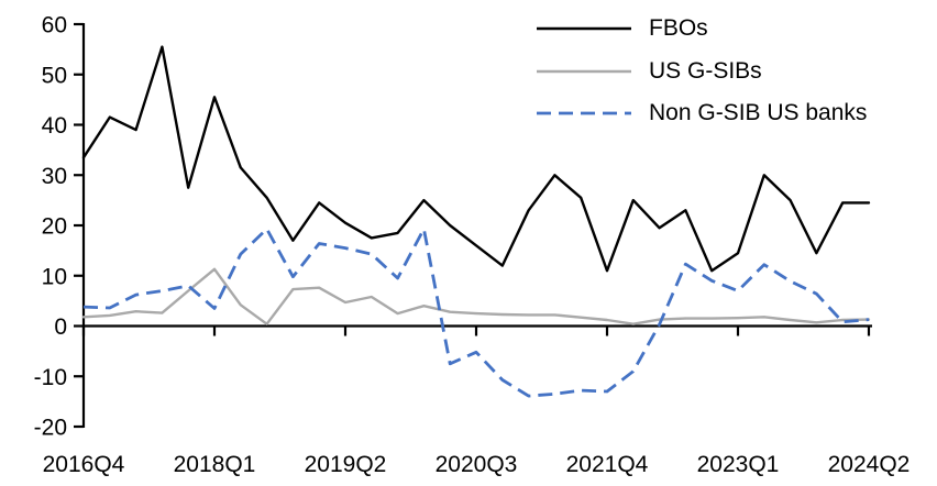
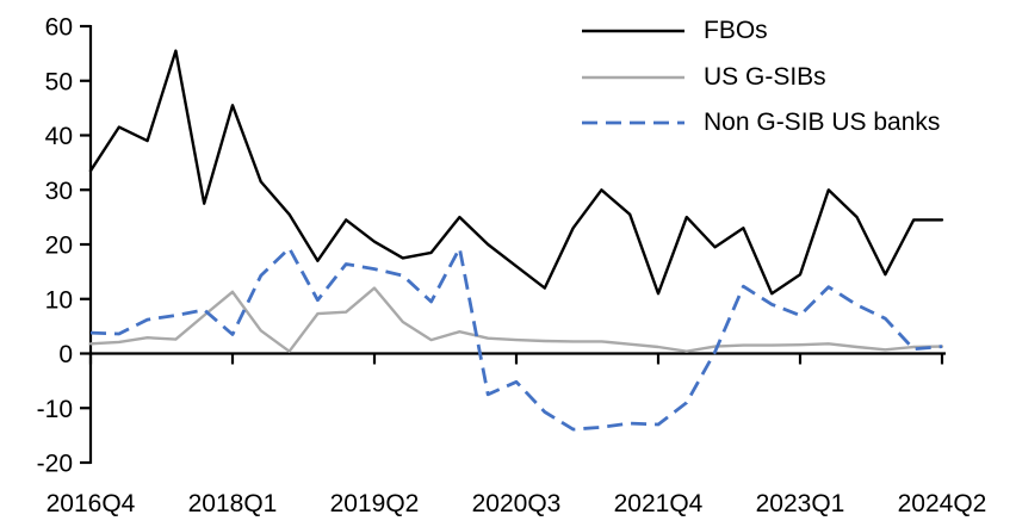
US G-SIBs/2019Q2: 5 -> 12
